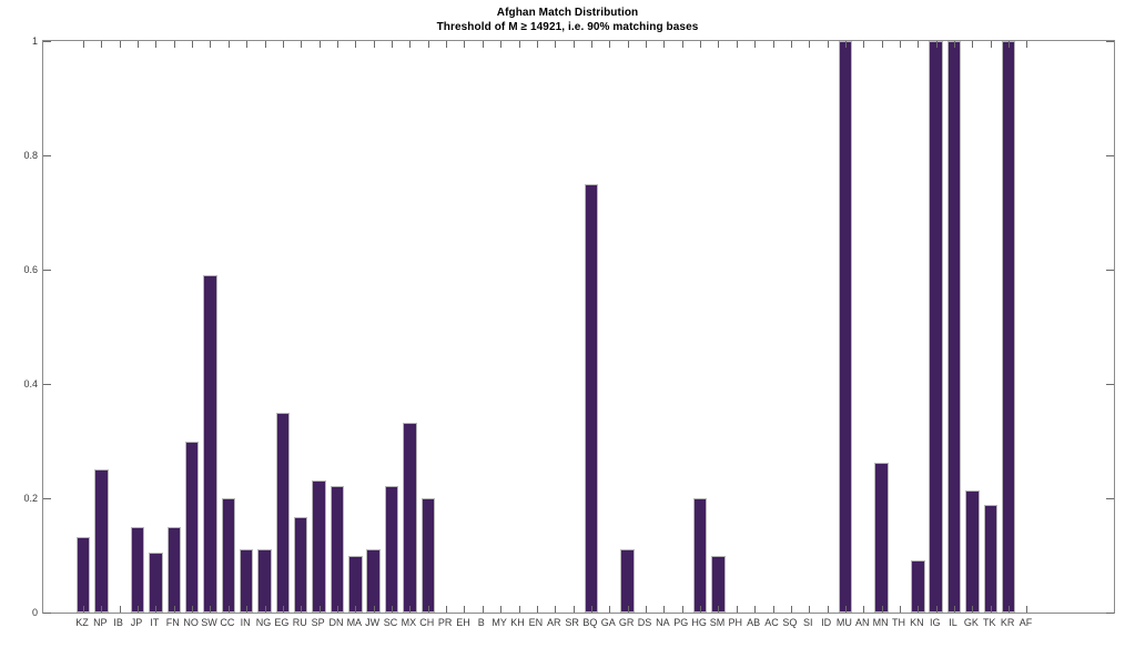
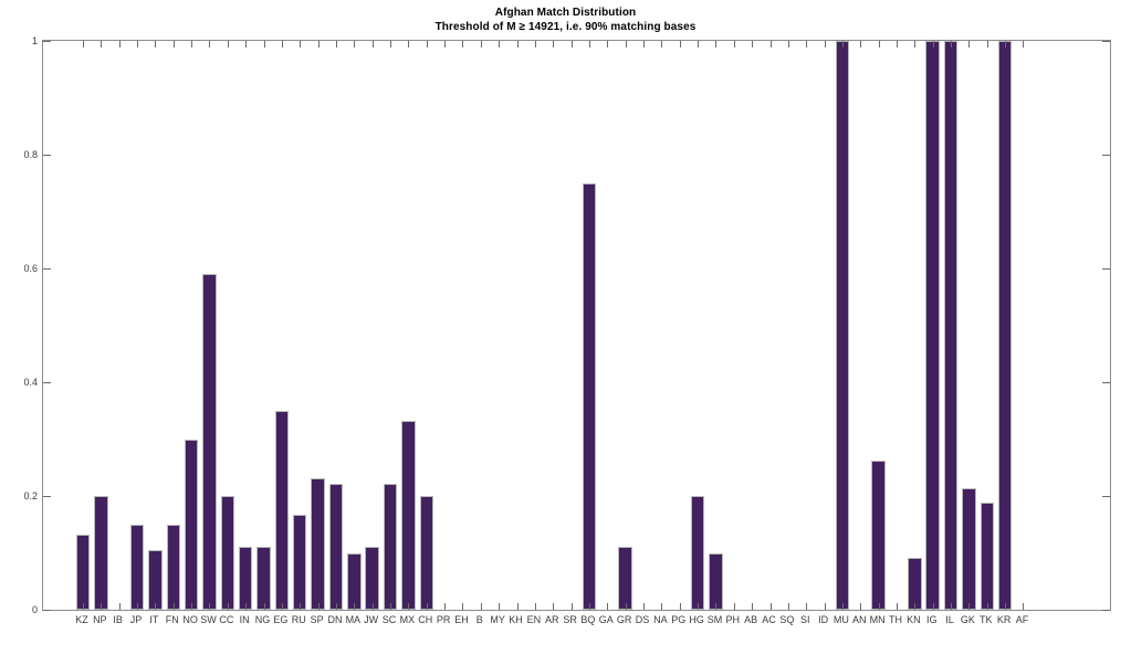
NP: 0.25 -> 0.20
